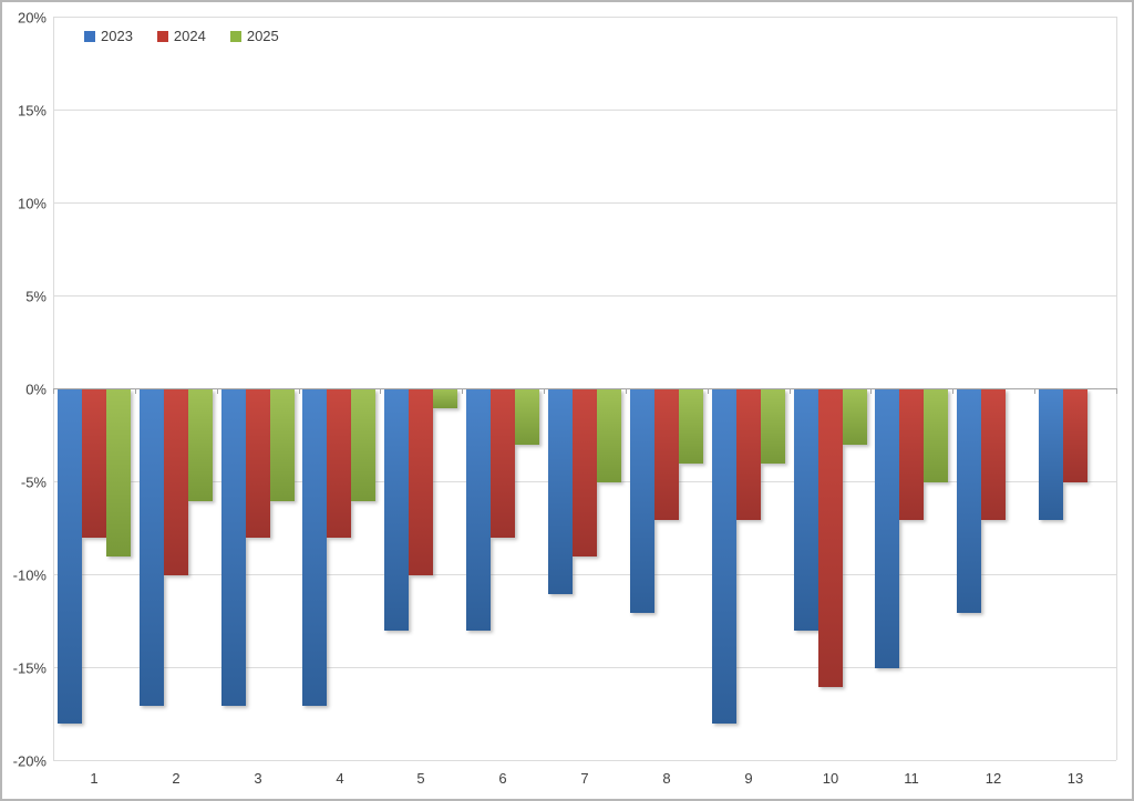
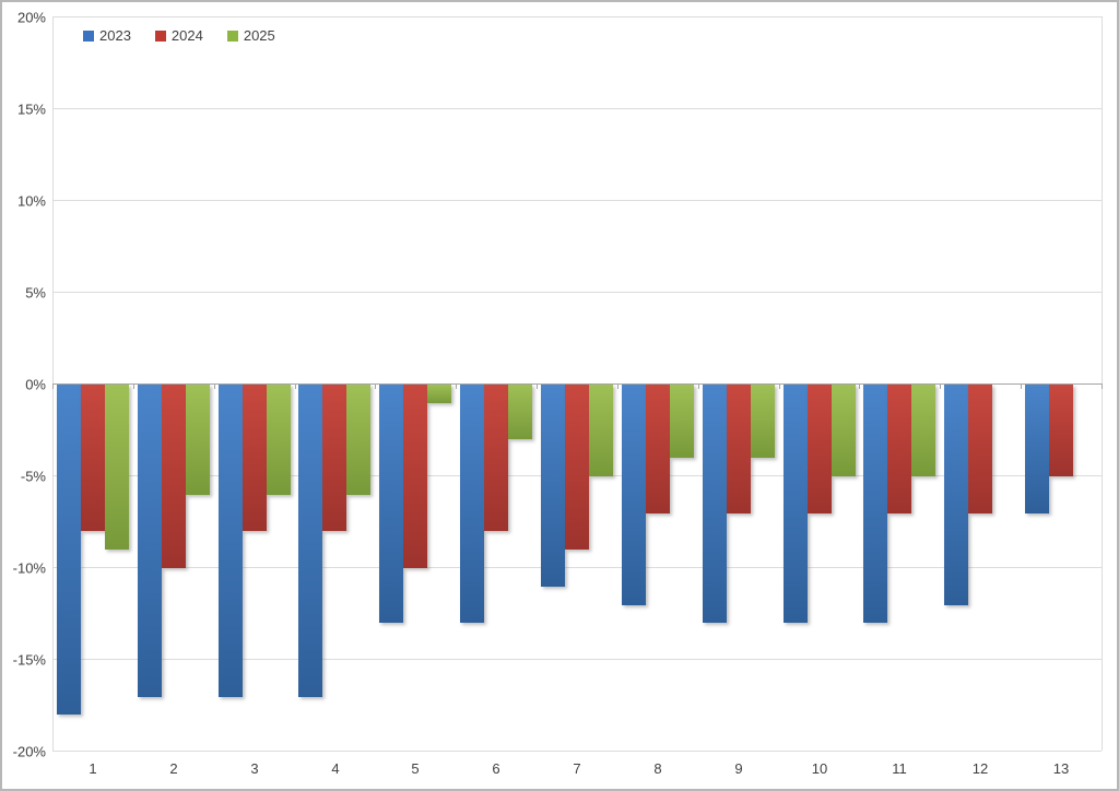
2023/9: -18% -> -13%
2024/10: -16% -> -7%
2025/10: -3% -> -5%
2023/11: -15% -> -13%
